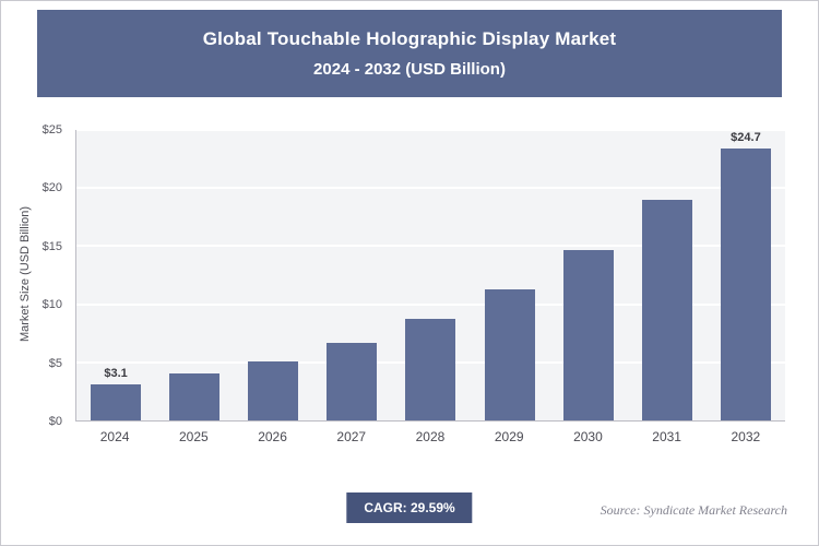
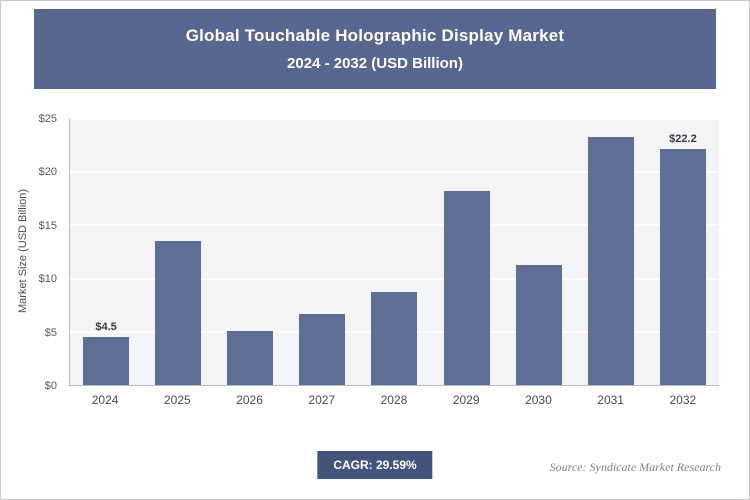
2024: $3.1 -> $4.5
2025: $4.0 -> $13.5
2029: $11.3 -> $18.2
2030: $14.7 -> $11.3
2031: $19.0 -> $23.3
2032: $24.7 -> $22.2
